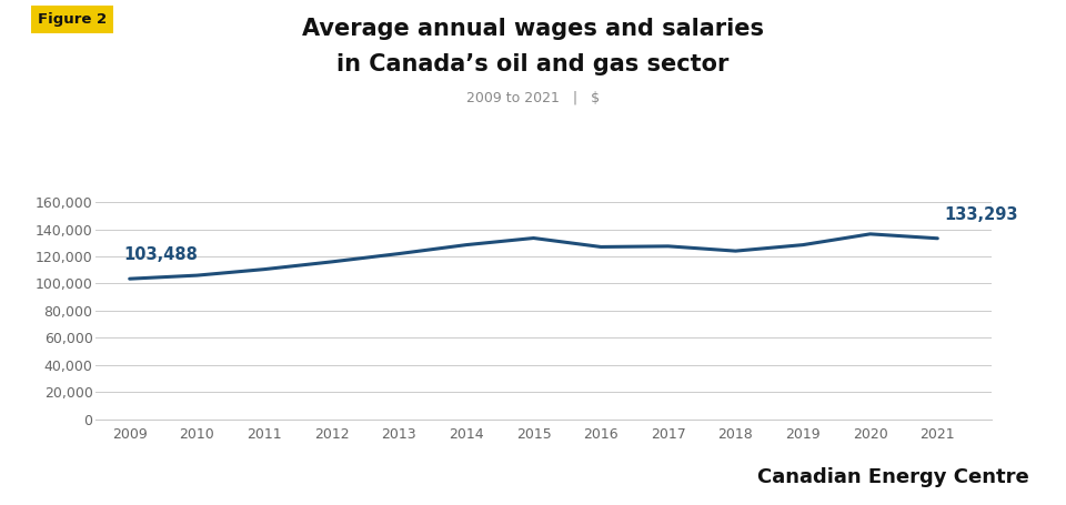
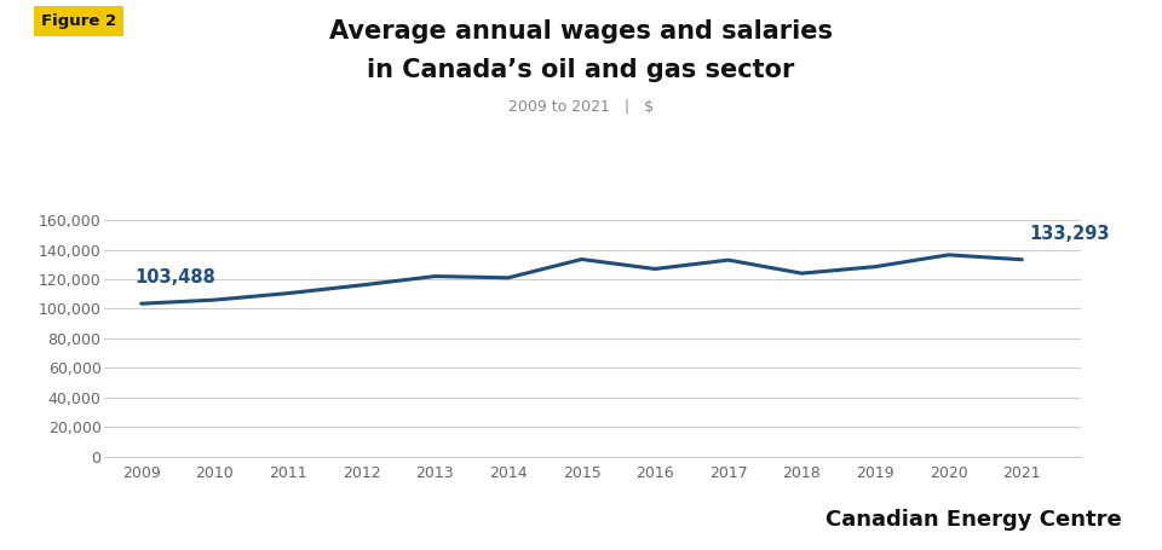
2014: 128,000 -> 121,000
2017: 128,000 -> 133,000
